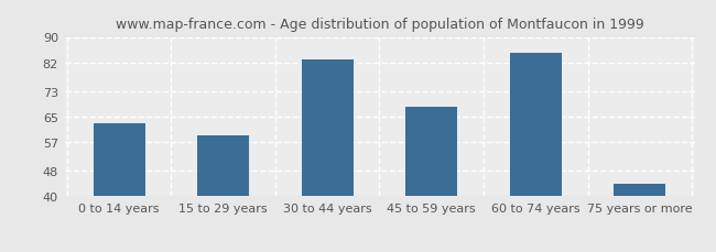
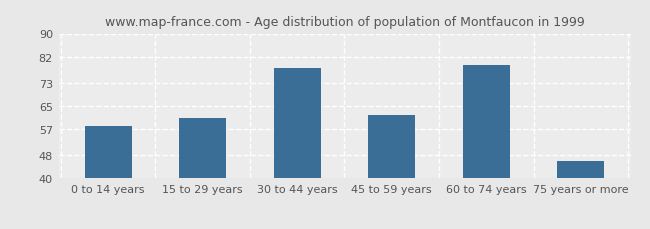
0 to 14 years: 63 -> 58
15 to 29 years: 59 -> 61
30 to 44 years: 83 -> 78
45 to 59 years: 68 -> 62
60 to 74 years: 85 -> 79
75 years or more: 44 -> 46
